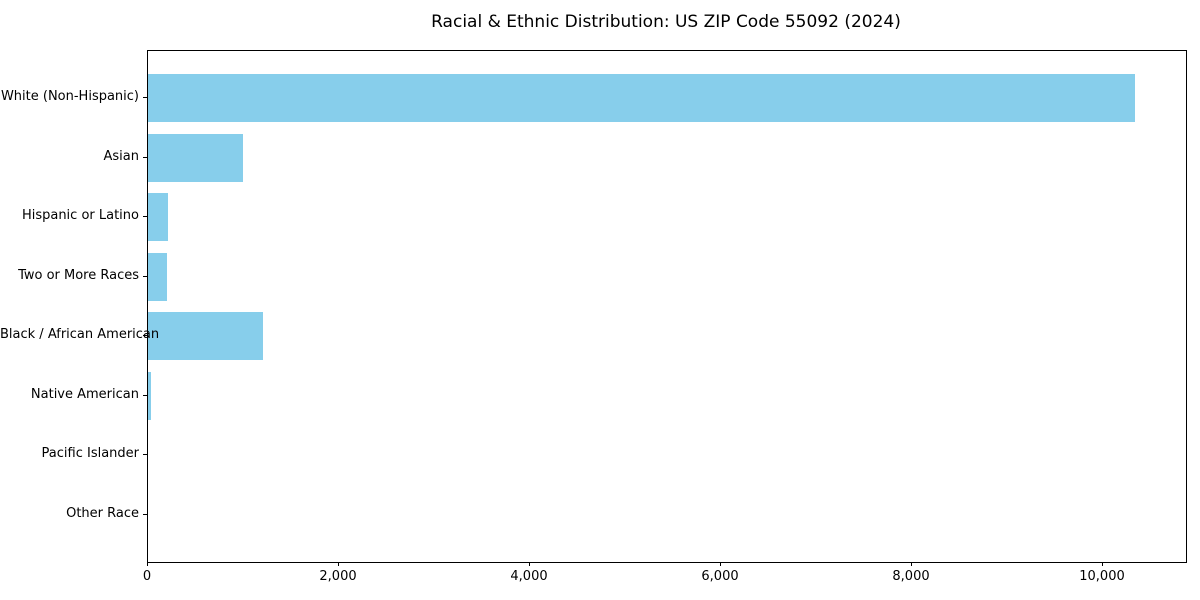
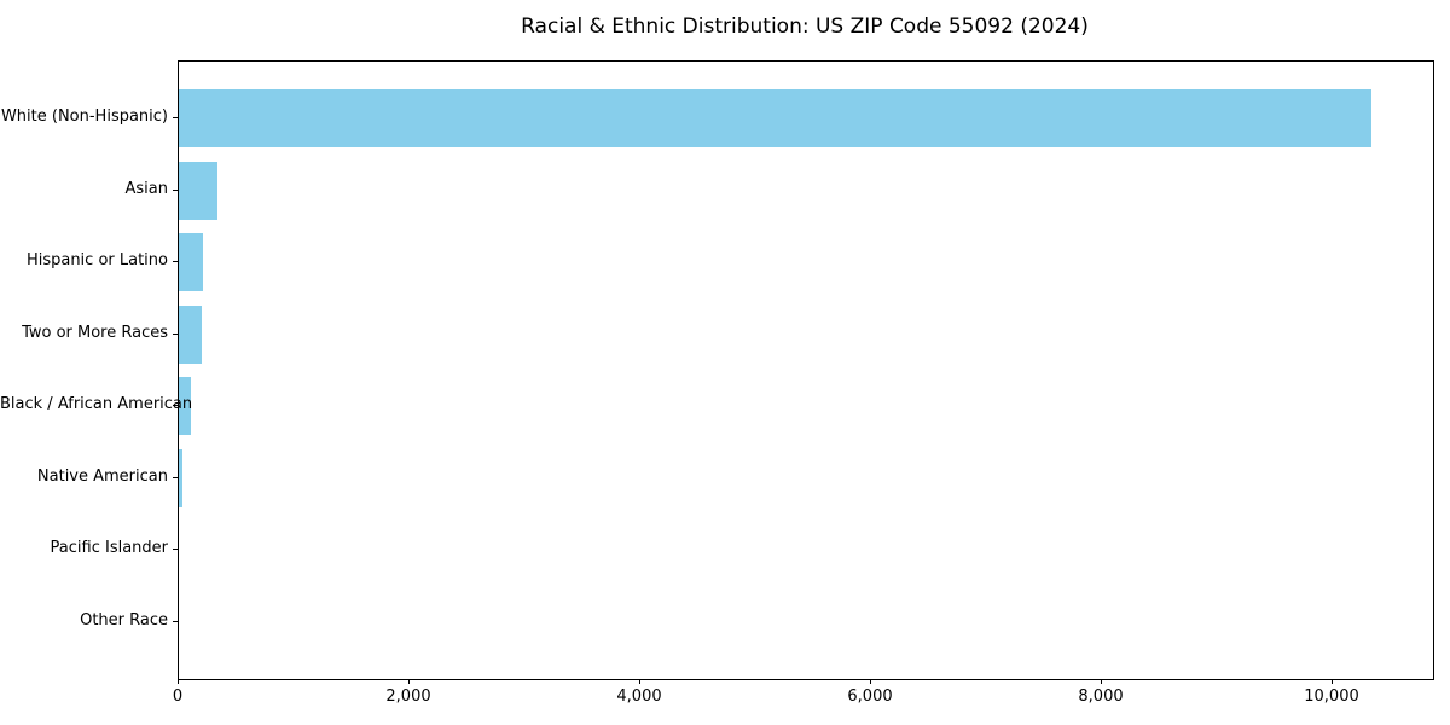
Asian: 1000 -> 300
Black / African American: 1200 -> 100
